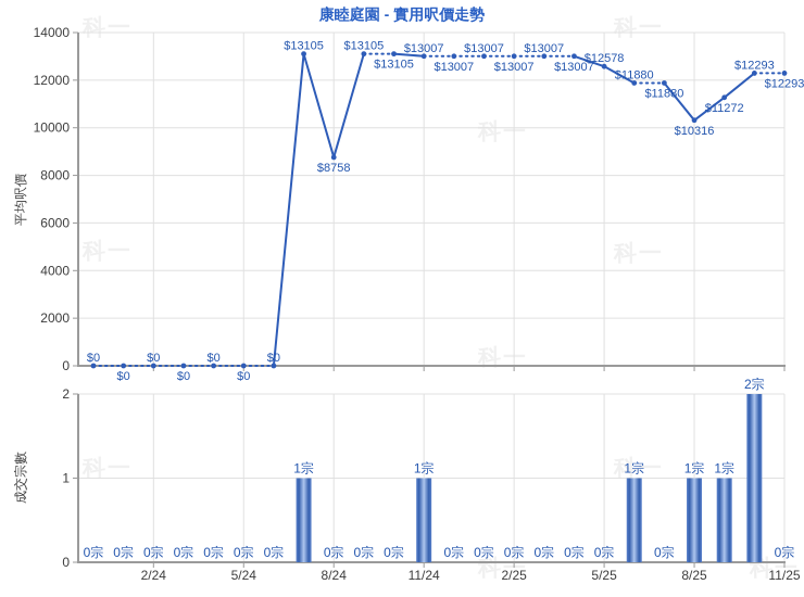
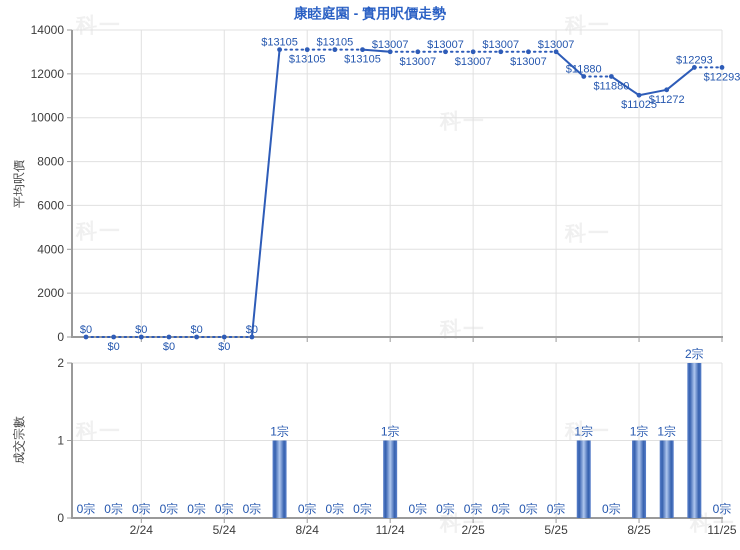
平均呎價/8/24: $8758 -> $13105
平均呎價/5/25: $12578 -> $13007
平均呎價/8/25: $10316 -> $11025
